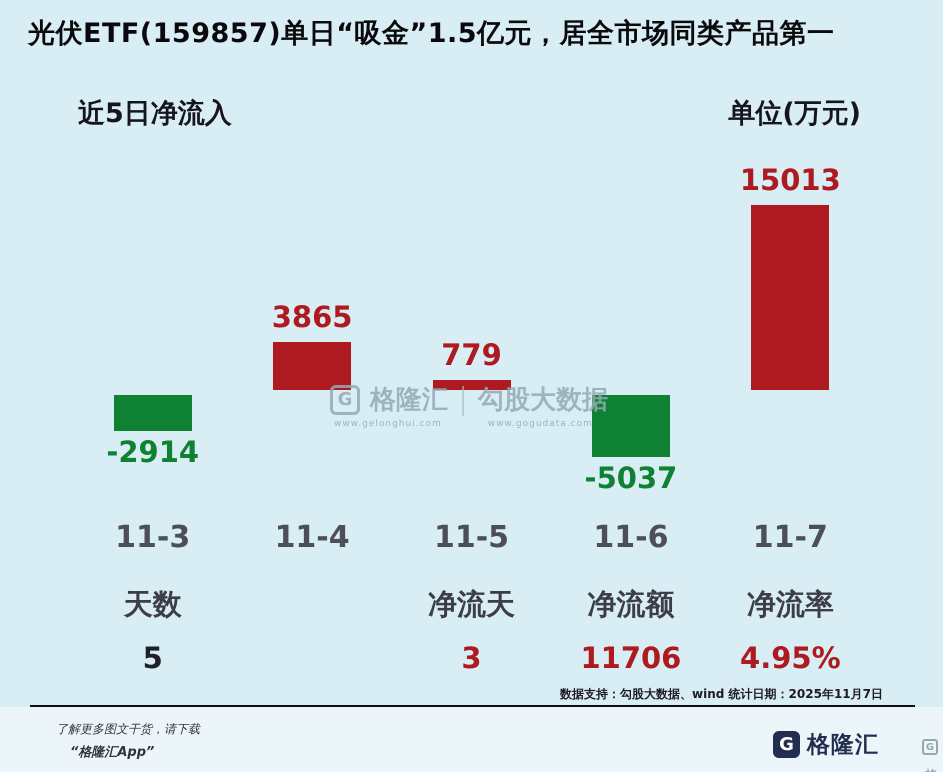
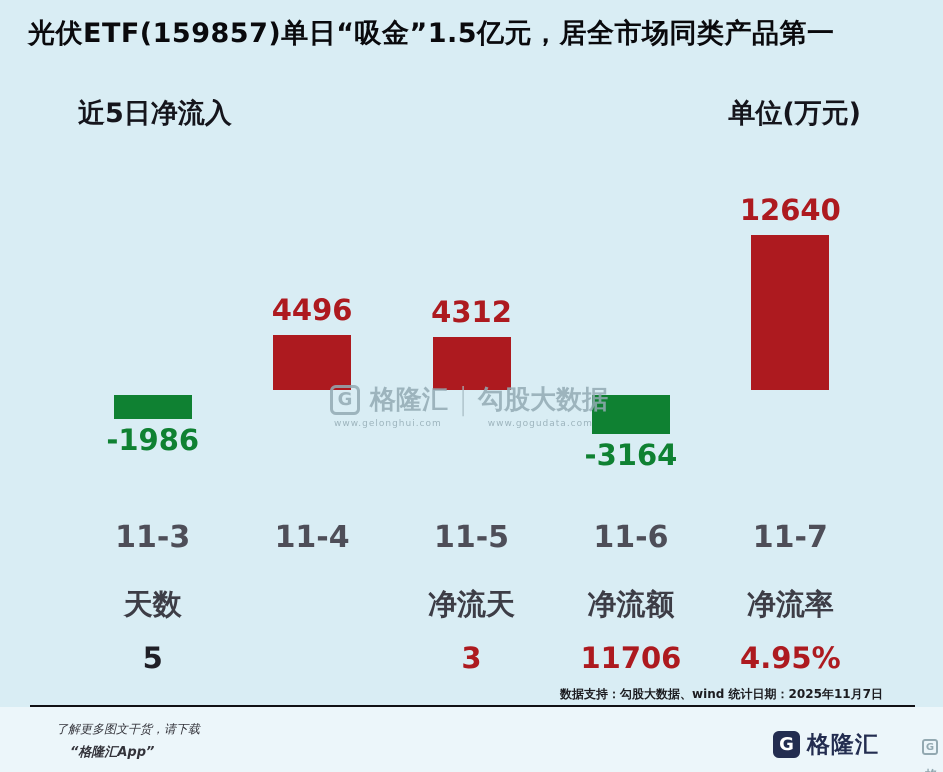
11-3: -2914 -> -1986
11-4: 3865 -> 4496
11-5: 779 -> 4312
11-6: -5037 -> -3164
11-7: 15013 -> 12640
